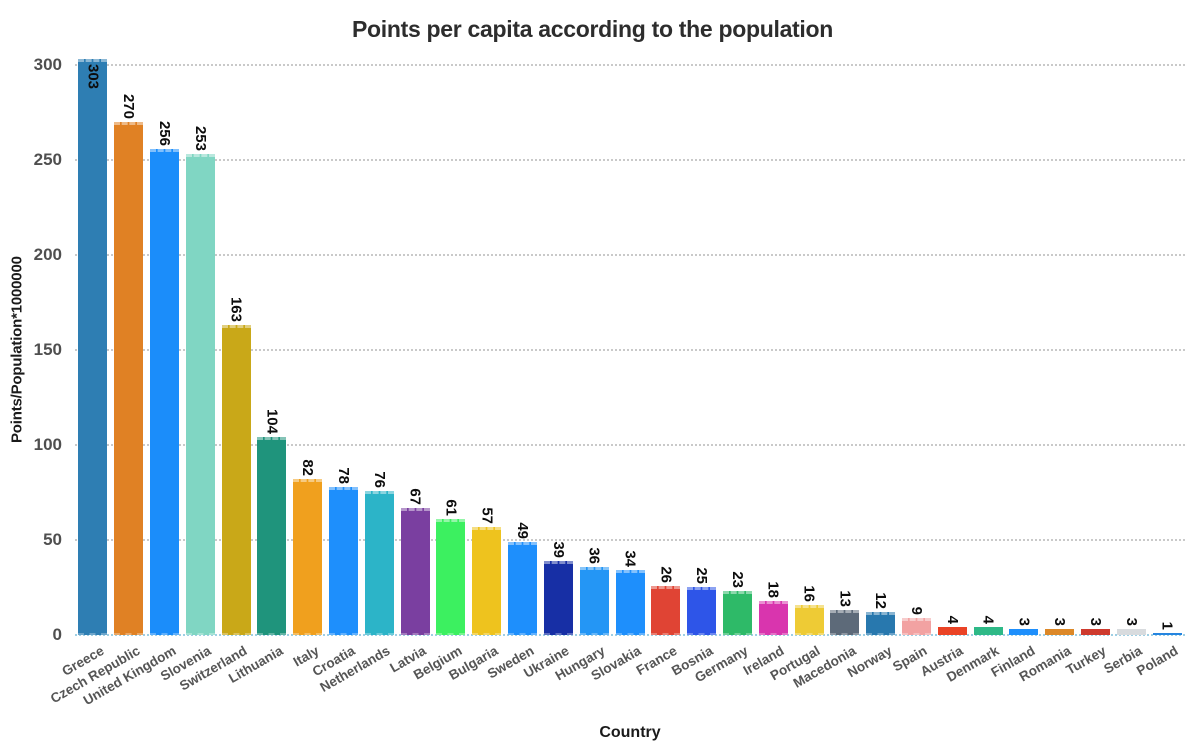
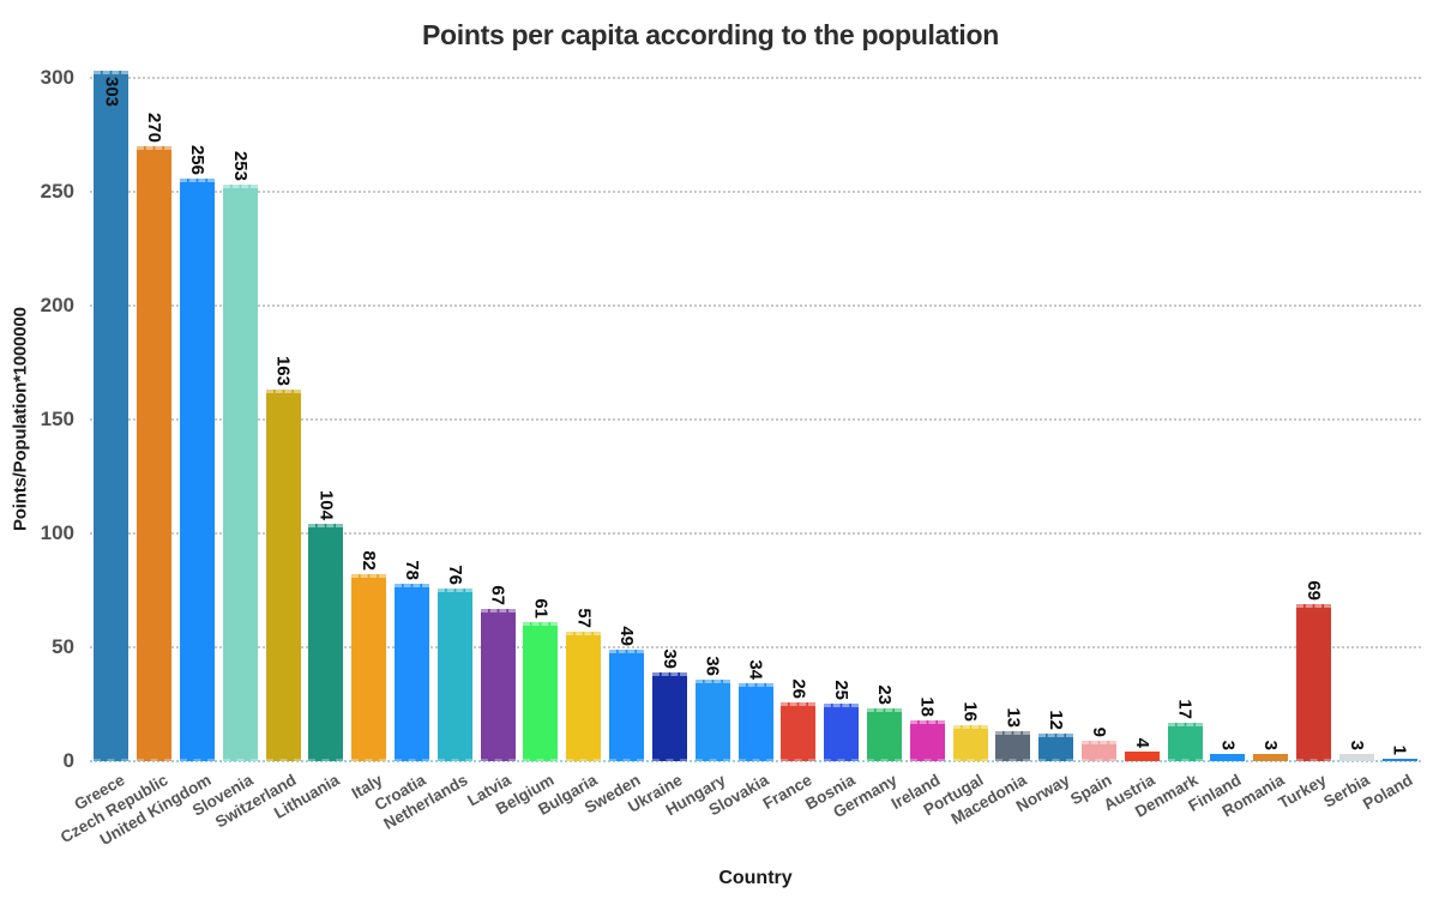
Denmark: 4 -> 17
Turkey: 3 -> 69
